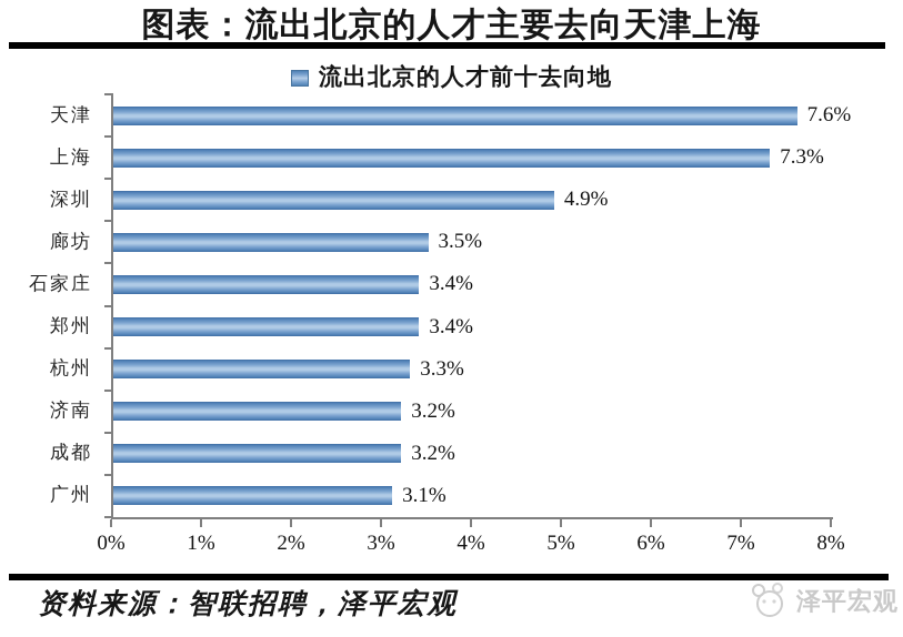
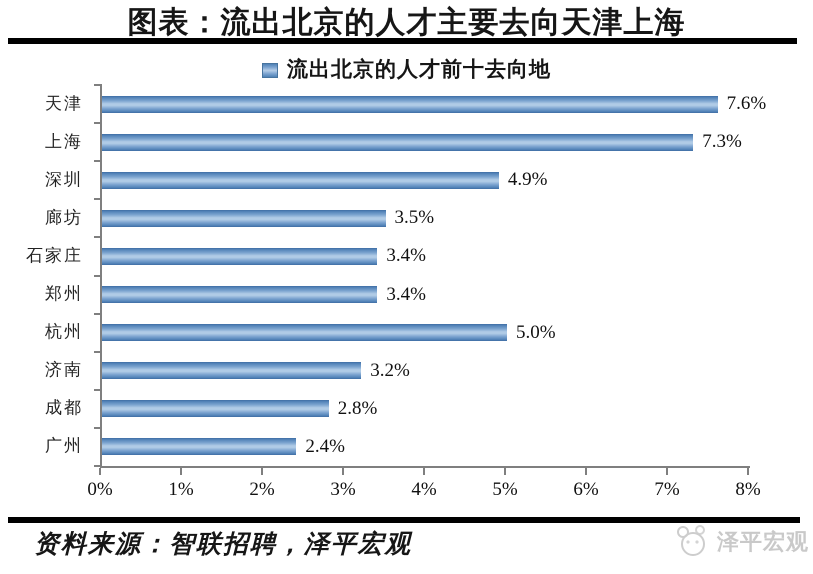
杭州: 3.3% -> 5.0%
成都: 3.2% -> 2.8%
广州: 3.1% -> 2.4%
